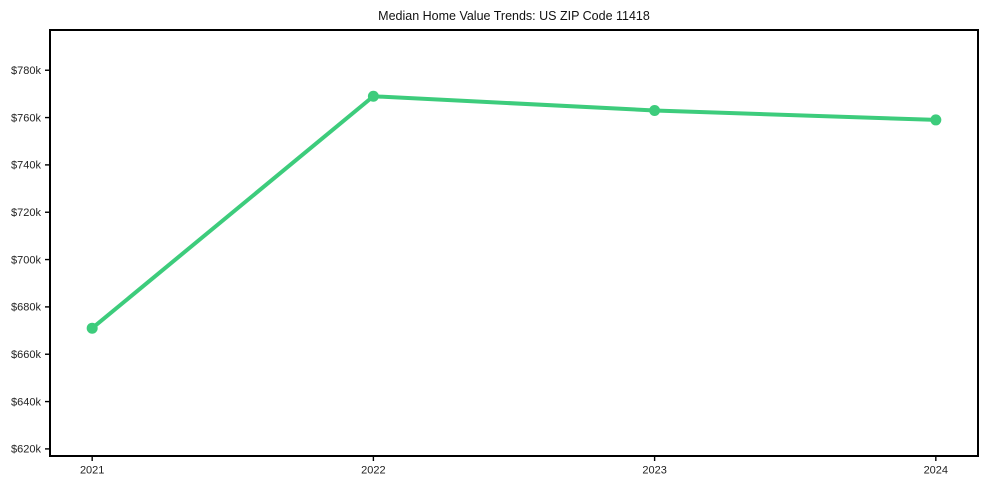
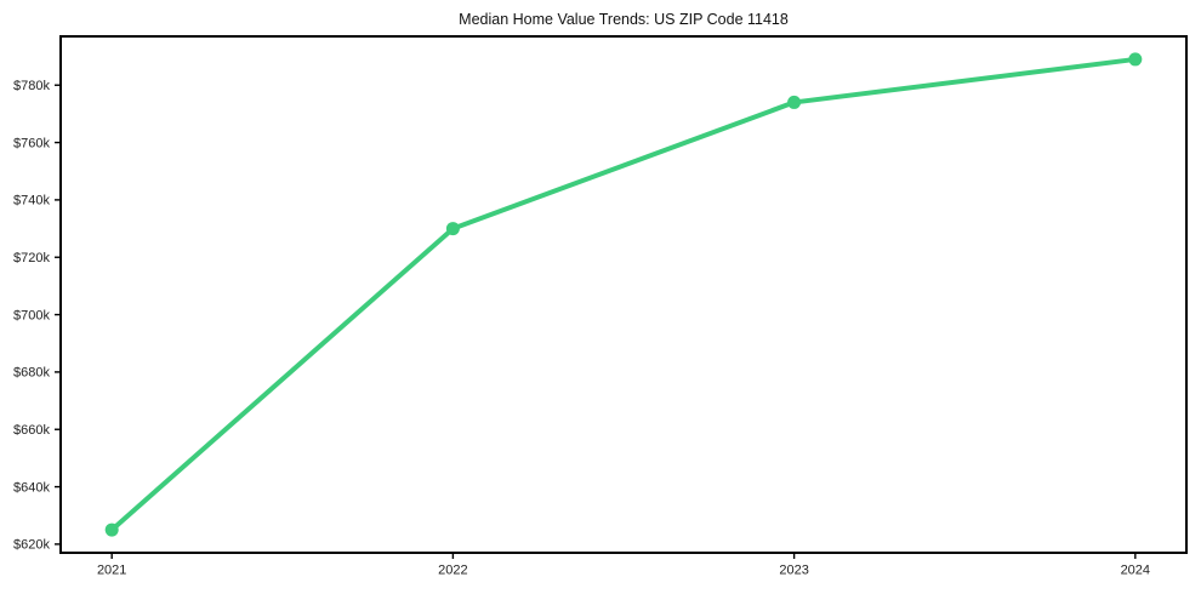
2021: $671k -> $625k
2022: $769k -> $730k
2023: $763k -> $774k
2024: $759k -> $789k
